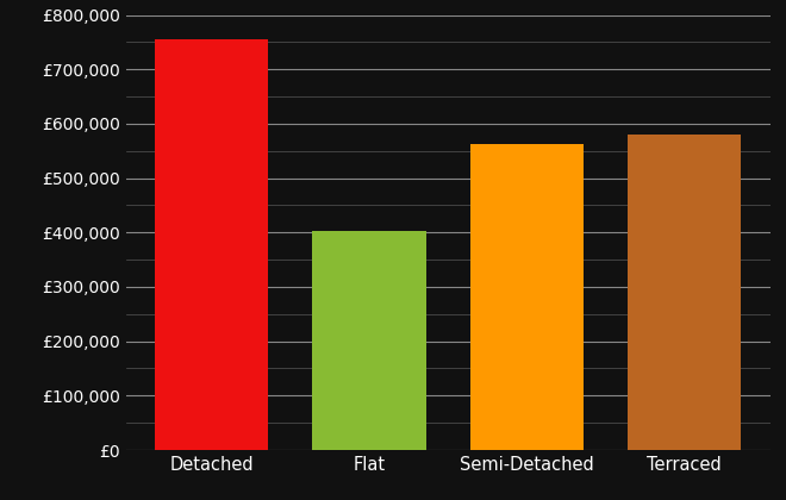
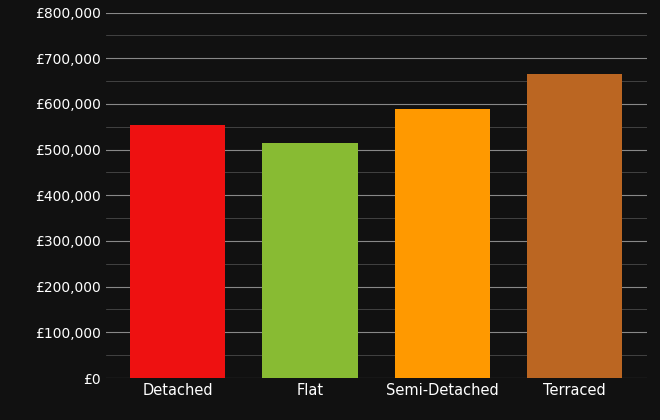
Detached: £755,000 -> £555,000
Flat: £402,000 -> £515,000
Semi-Detached: £562,000 -> £590,000
Terraced: £580,000 -> £665,000
